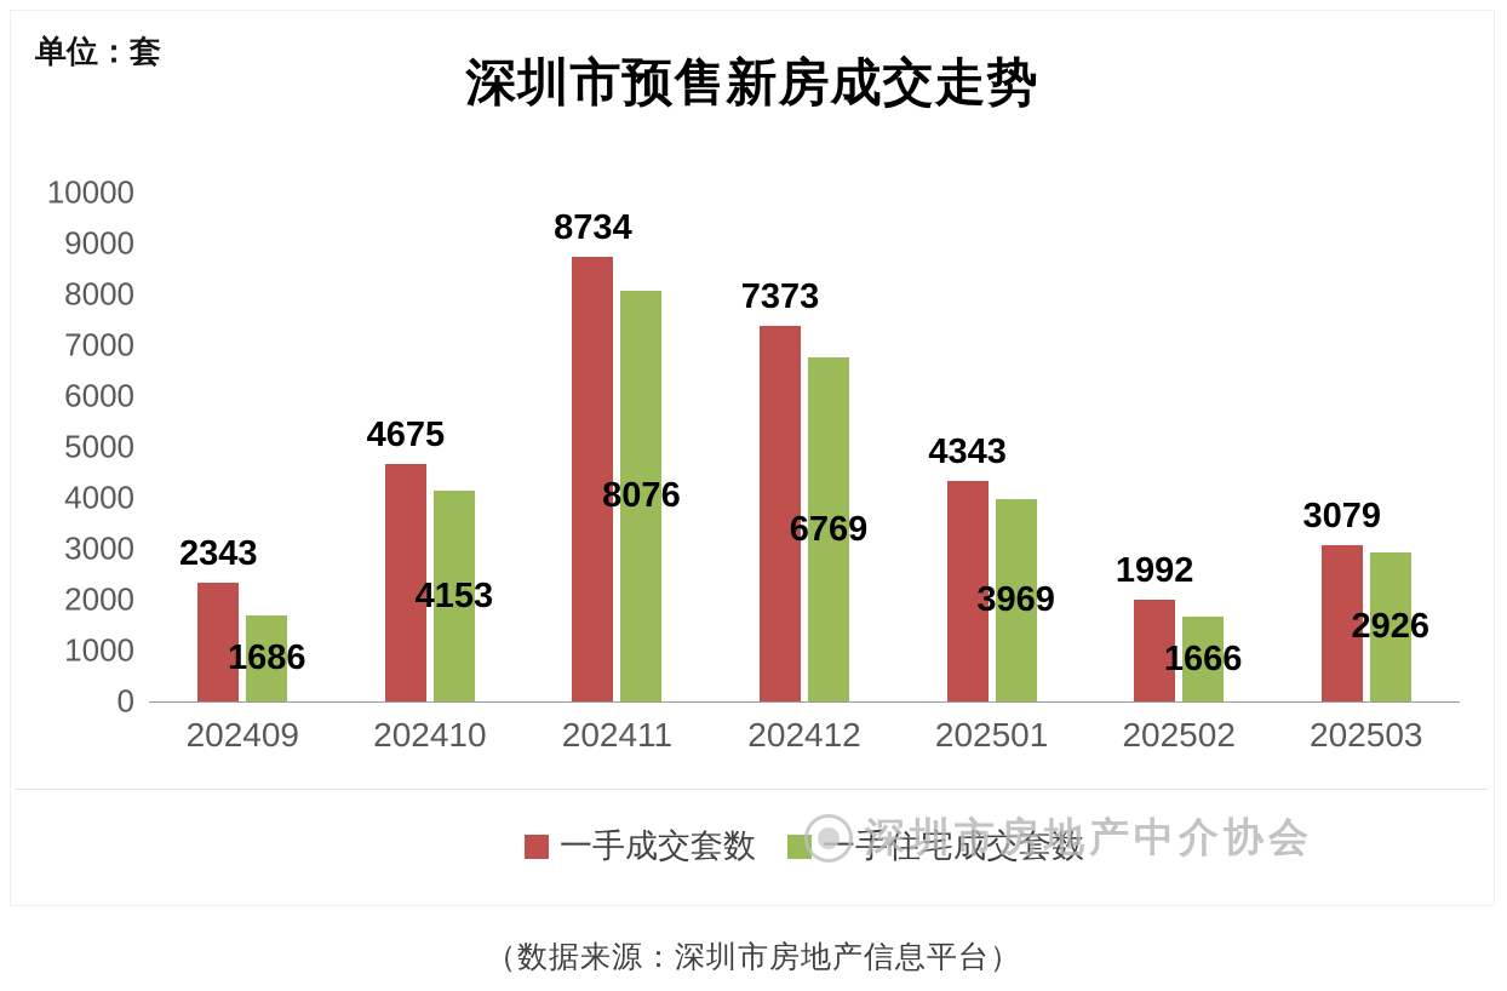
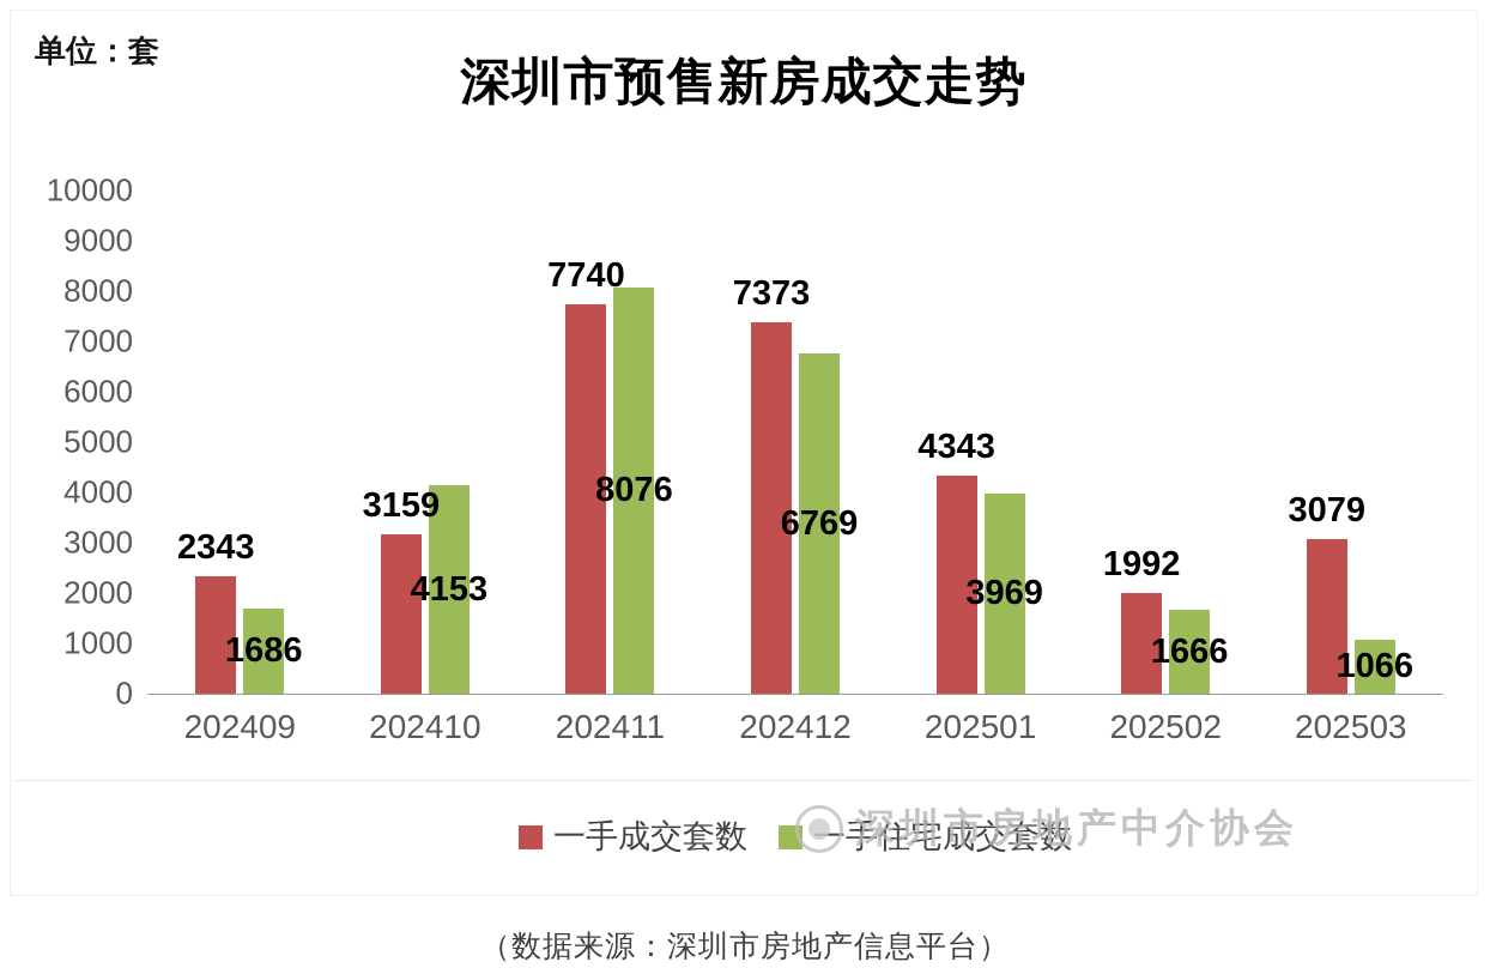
一手成交套数/202410: 4675 -> 3159
一手成交套数/202411: 8734 -> 7740
一手住宅成交套数/202503: 2926 -> 1066
